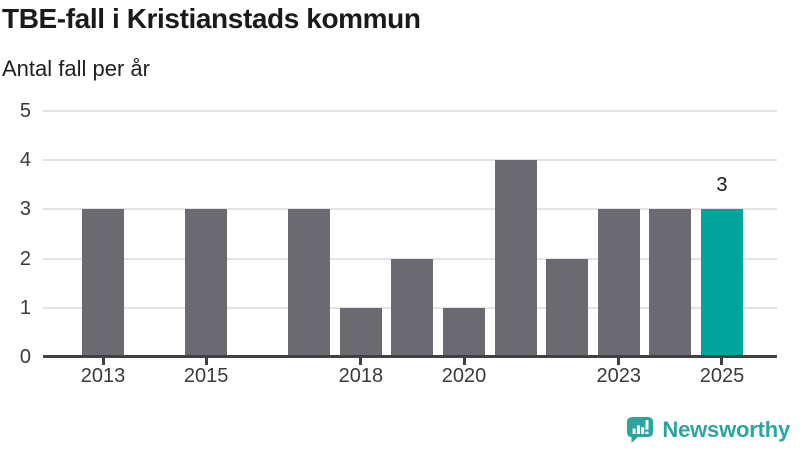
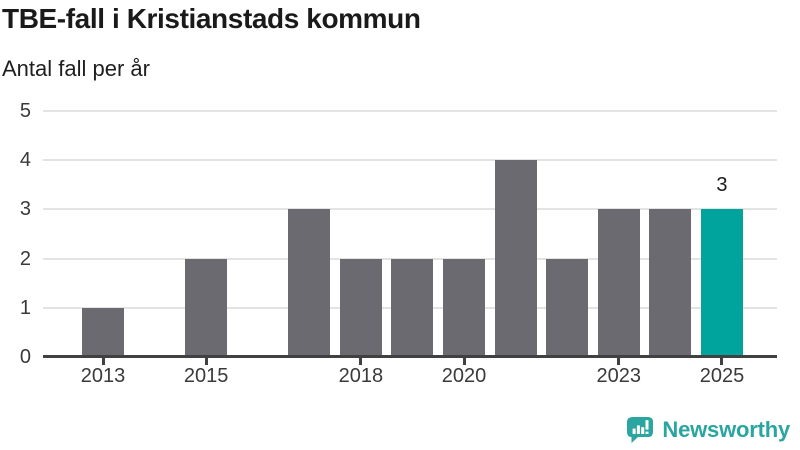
2013: 3 -> 1
2015: 3 -> 2
2018: 1 -> 2
2020: 1 -> 2
